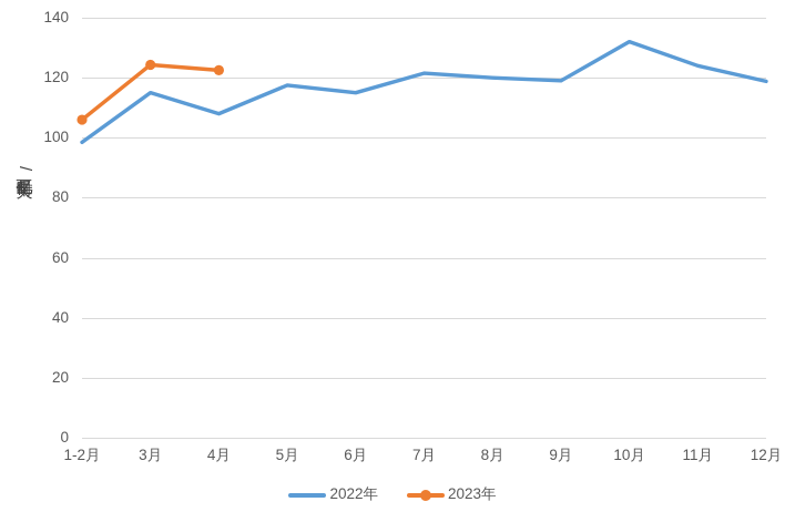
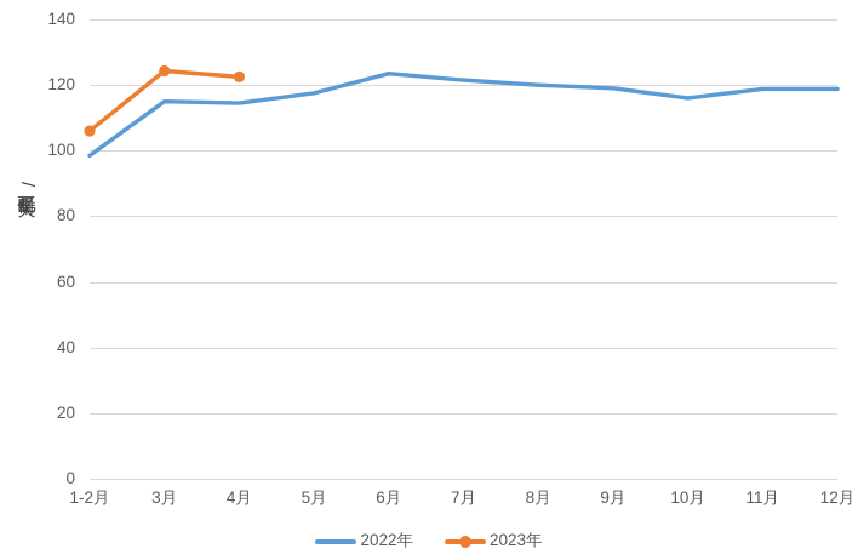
2022年/4月: 108 -> 114
2022年/6月: 115 -> 124
2022年/10月: 132 -> 116
2022年/11月: 124 -> 119
